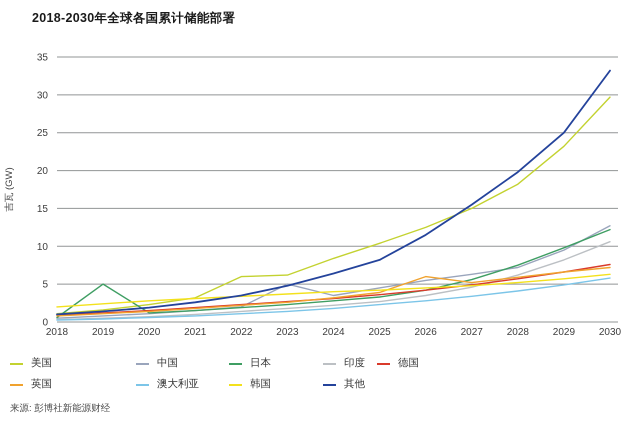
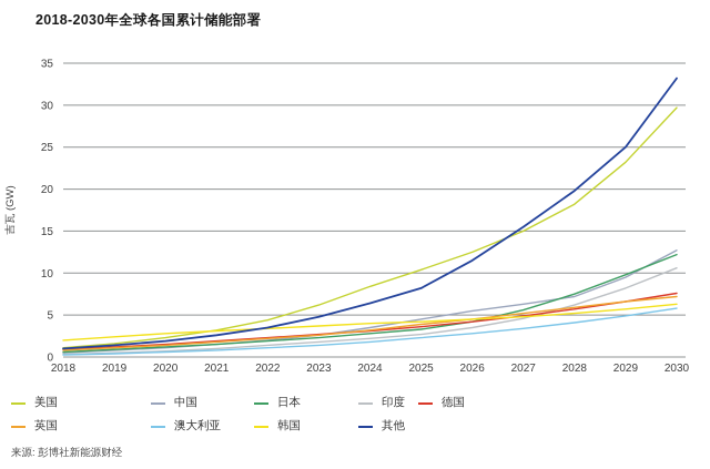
日本/2019: 5 -> 1
美国/2022: 6 -> 4
中国/2023: 5 -> 3
英国/2026: 6 -> 4
